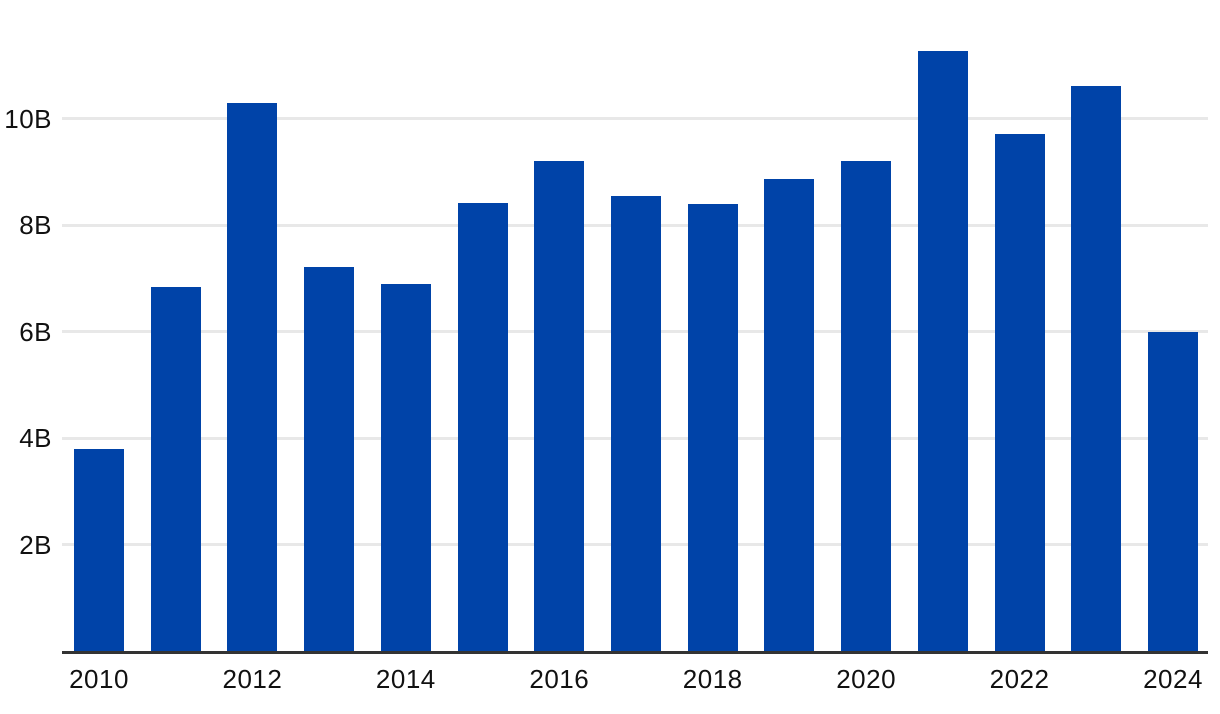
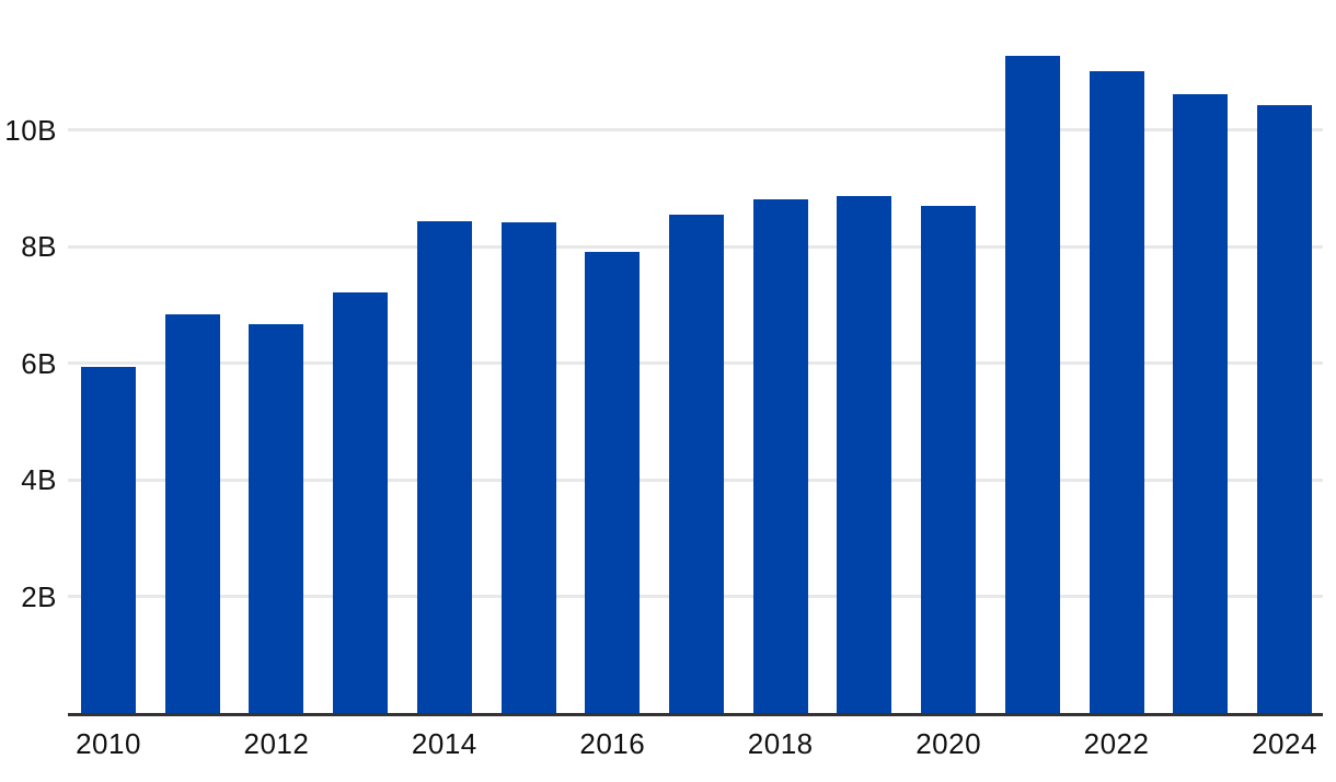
2010: 3.8B -> 5.9B
2012: 10.3B -> 6.7B
2014: 6.9B -> 8.4B
2016: 9.2B -> 7.9B
2018: 8.4B -> 8.8B
2020: 9.2B -> 8.7B
2022: 9.7B -> 11.0B
2024: 6.0B -> 10.4B
